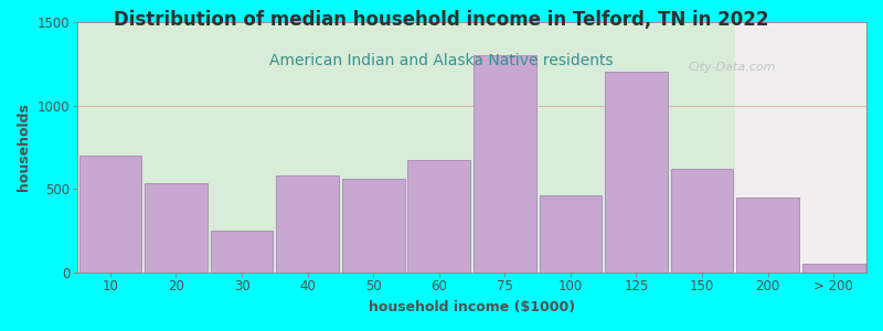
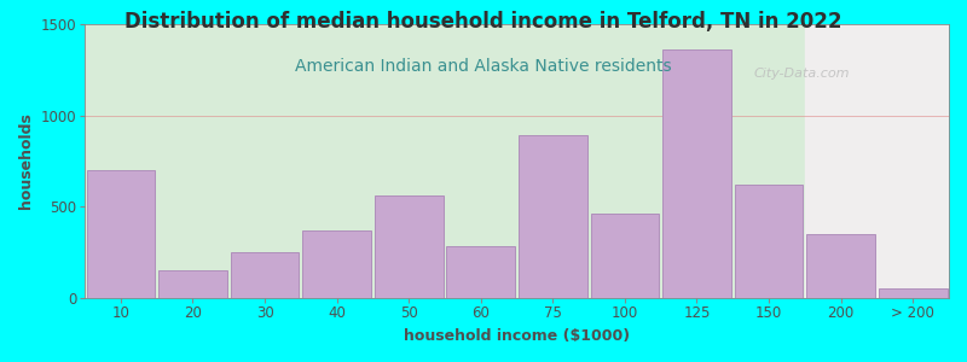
20: 530 -> 150
40: 580 -> 370
60: 670 -> 280
75: 1300 -> 890
125: 1200 -> 1360
200: 450 -> 350
